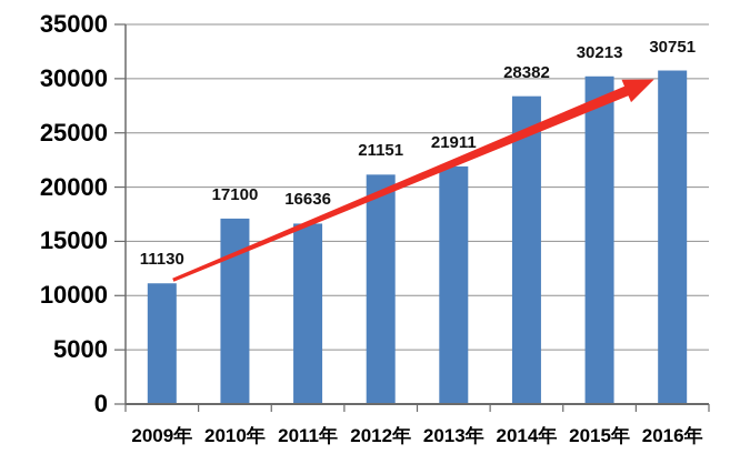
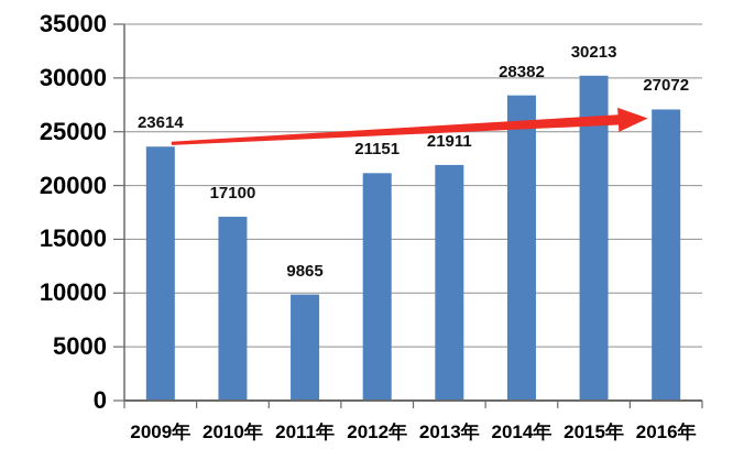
2009年: 11130 -> 23614
2011年: 16636 -> 9865
2016年: 30751 -> 27072
